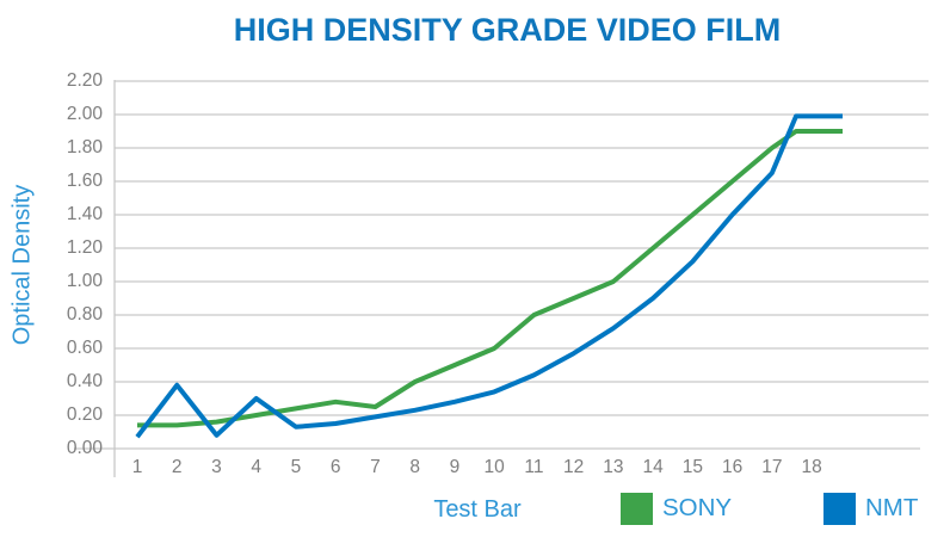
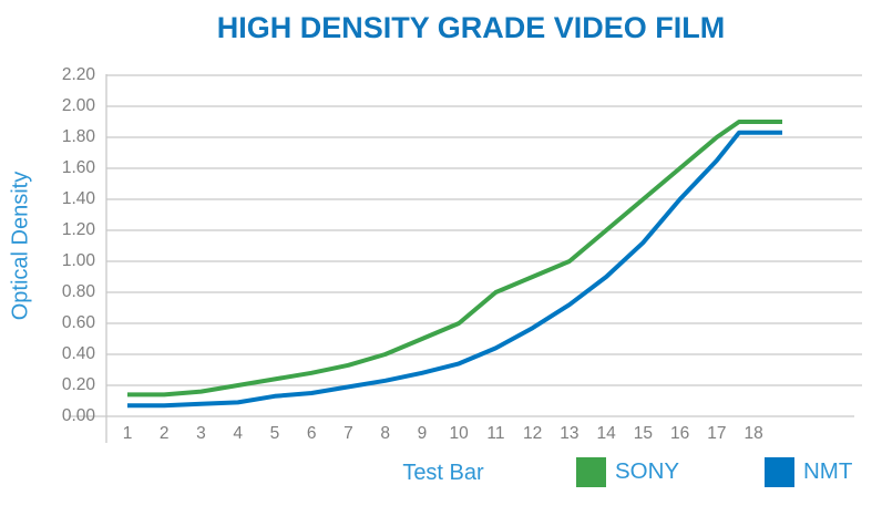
NMT/2: 0.38 -> 0.07
NMT/4: 0.30 -> 0.09
SONY/7: 0.25 -> 0.33
NMT/18: 1.99 -> 1.83
